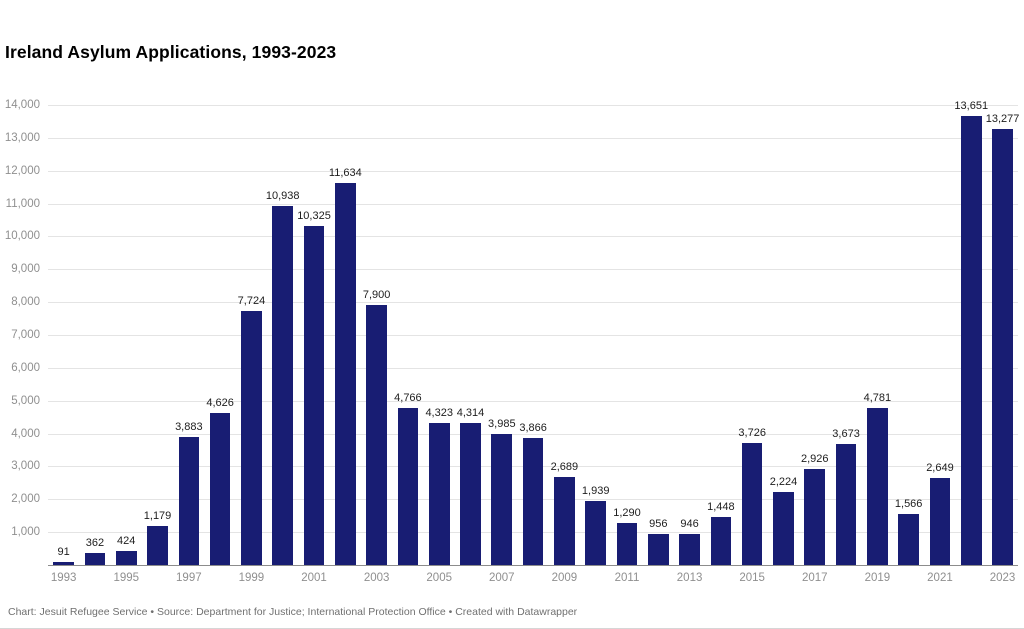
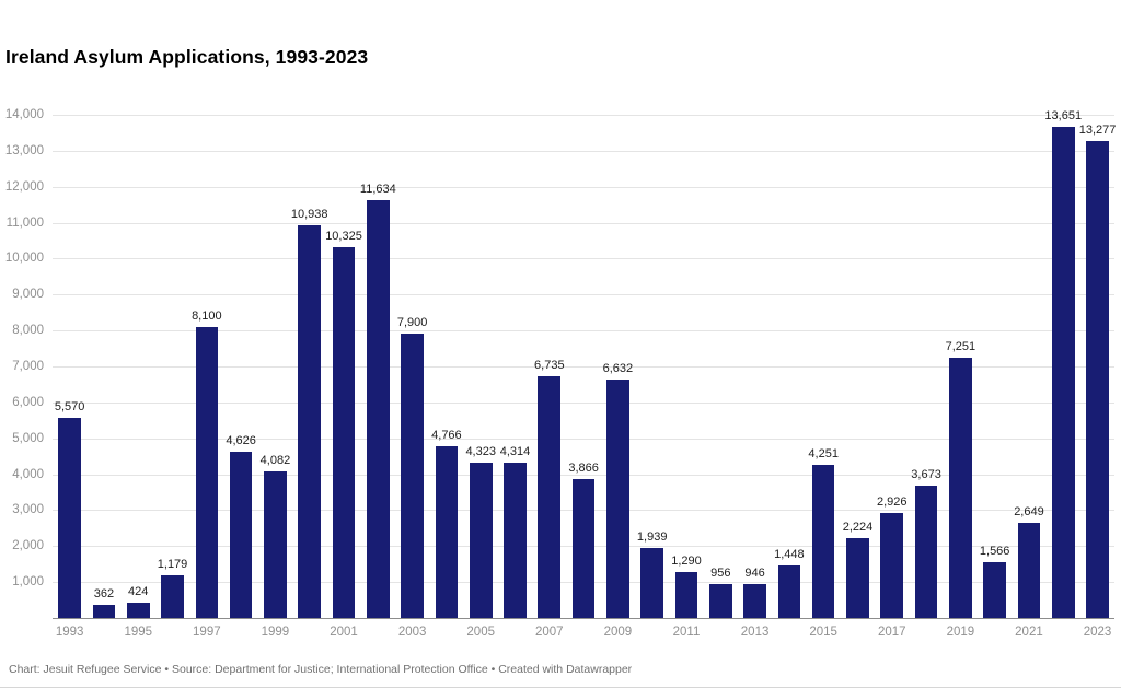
1993: 91 -> 5,570
1997: 3,883 -> 8,100
1999: 7,724 -> 4,082
2007: 3,985 -> 6,735
2009: 2,689 -> 6,632
2015: 3,726 -> 4,251
2019: 4,781 -> 7,251
